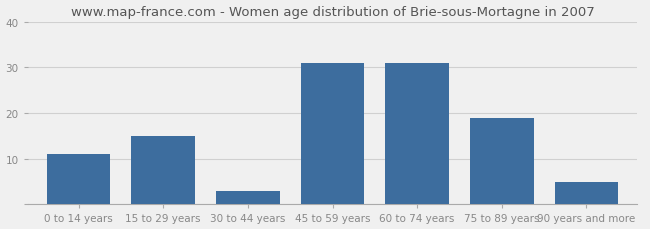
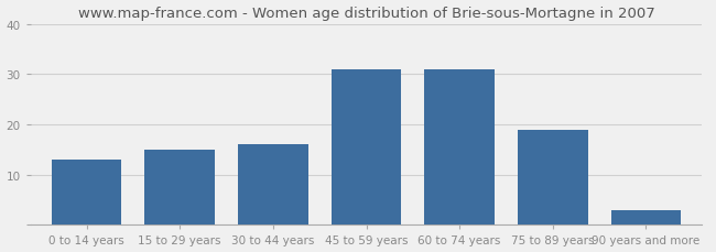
0 to 14 years: 11 -> 13
30 to 44 years: 3 -> 16
90 years and more: 5 -> 3
